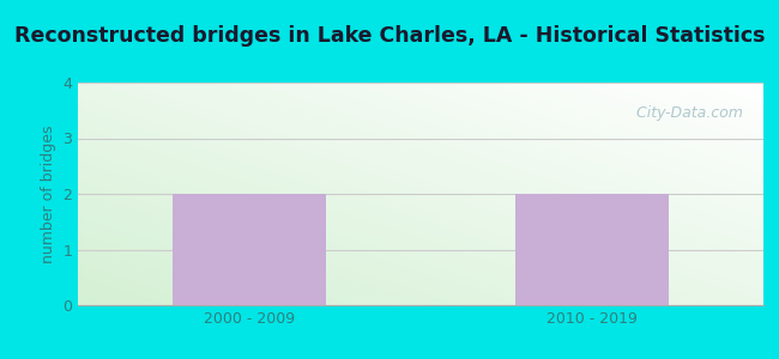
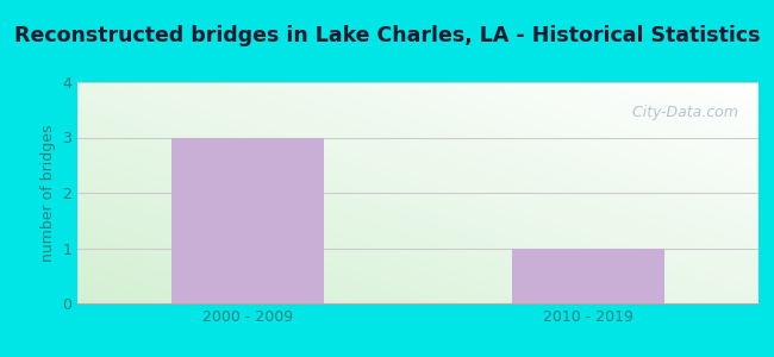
2000 - 2009: 2 -> 3
2010 - 2019: 2 -> 1
